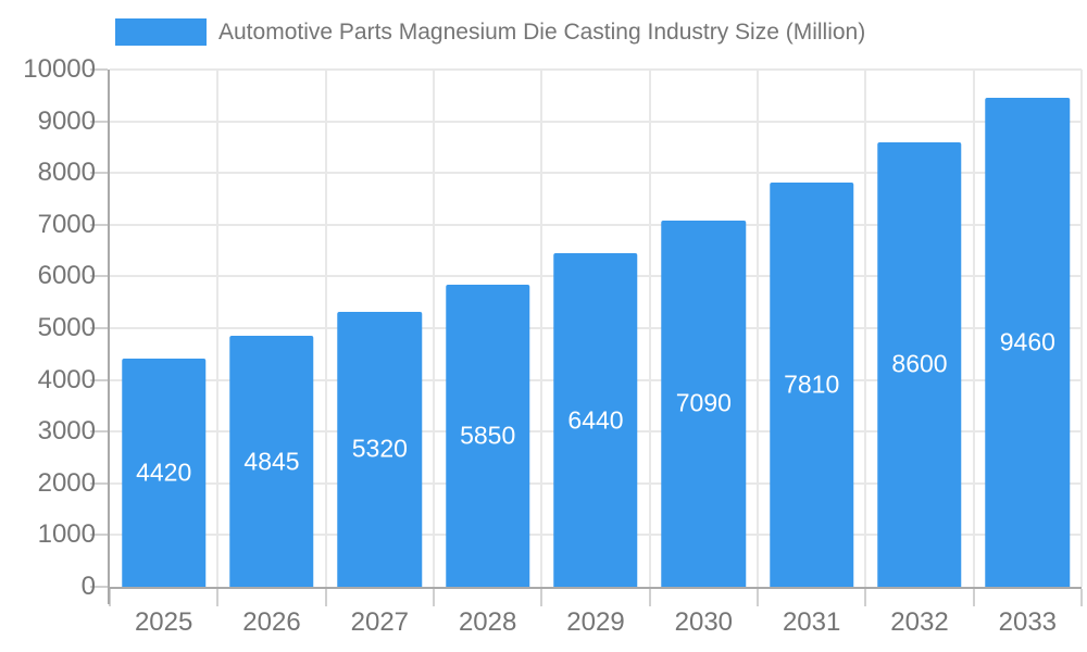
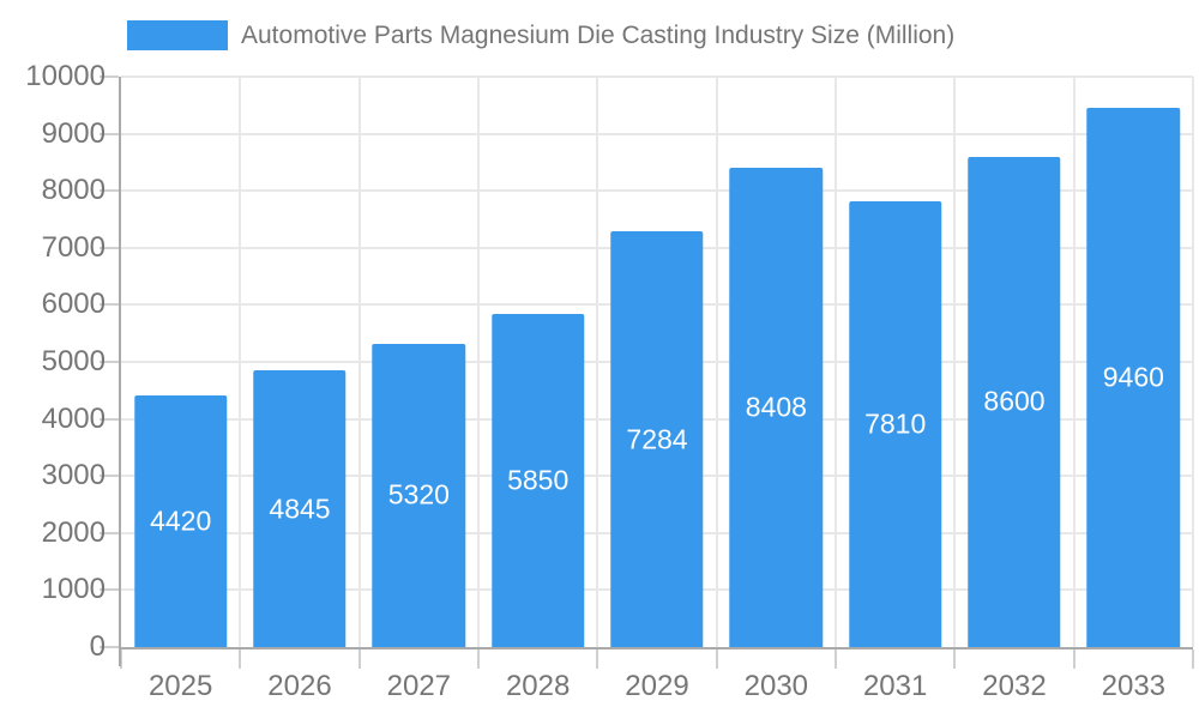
2029: 6440 -> 7284
2030: 7090 -> 8408
